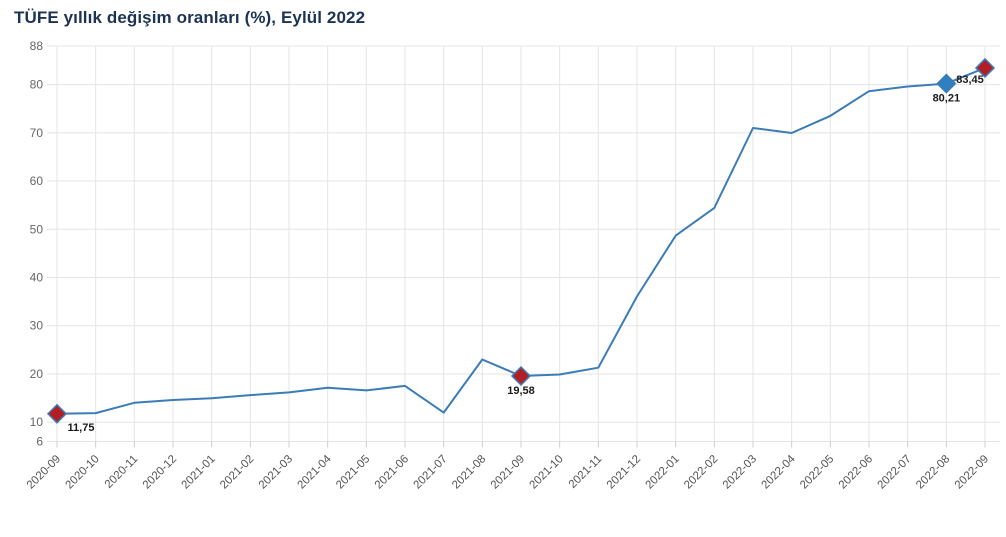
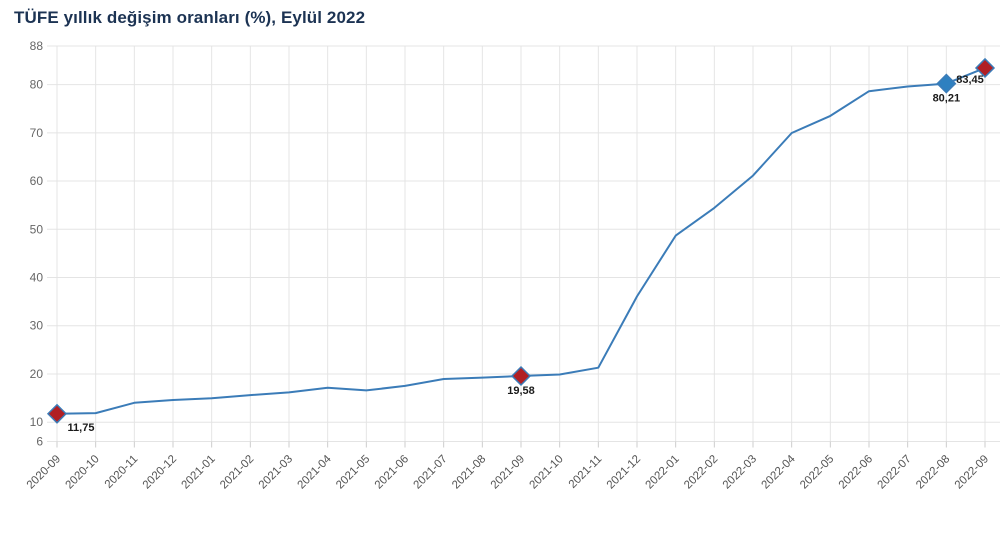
2021-07: 12 -> 19
2021-08: 23 -> 19
2022-03: 71 -> 61
